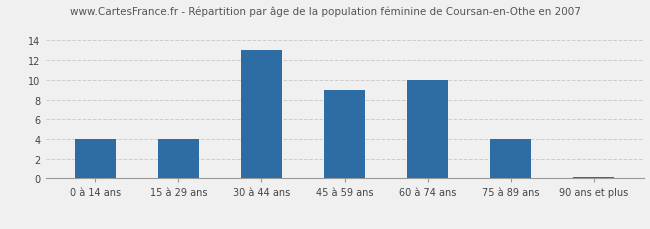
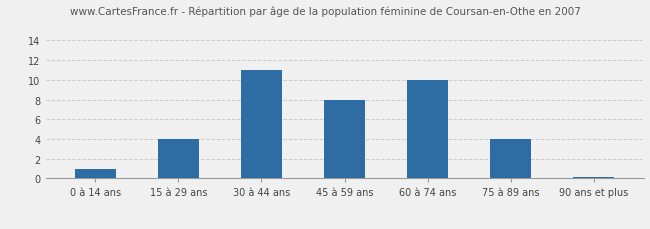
0 à 14 ans: 4.0 -> 1.0
30 à 44 ans: 13.0 -> 11.0
45 à 59 ans: 9.0 -> 8.0
